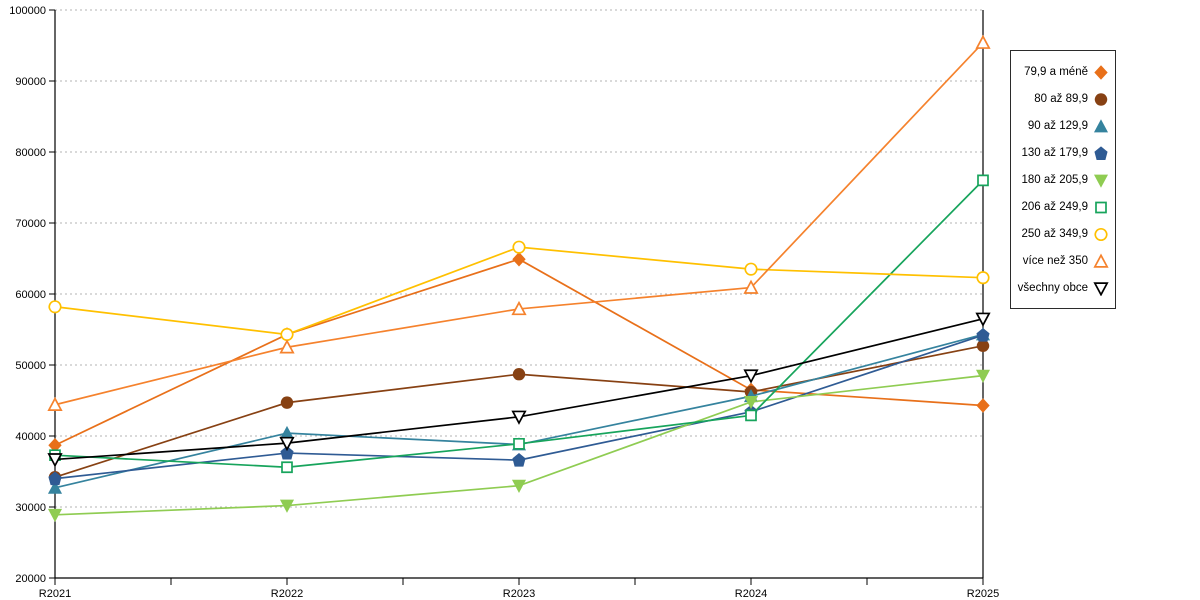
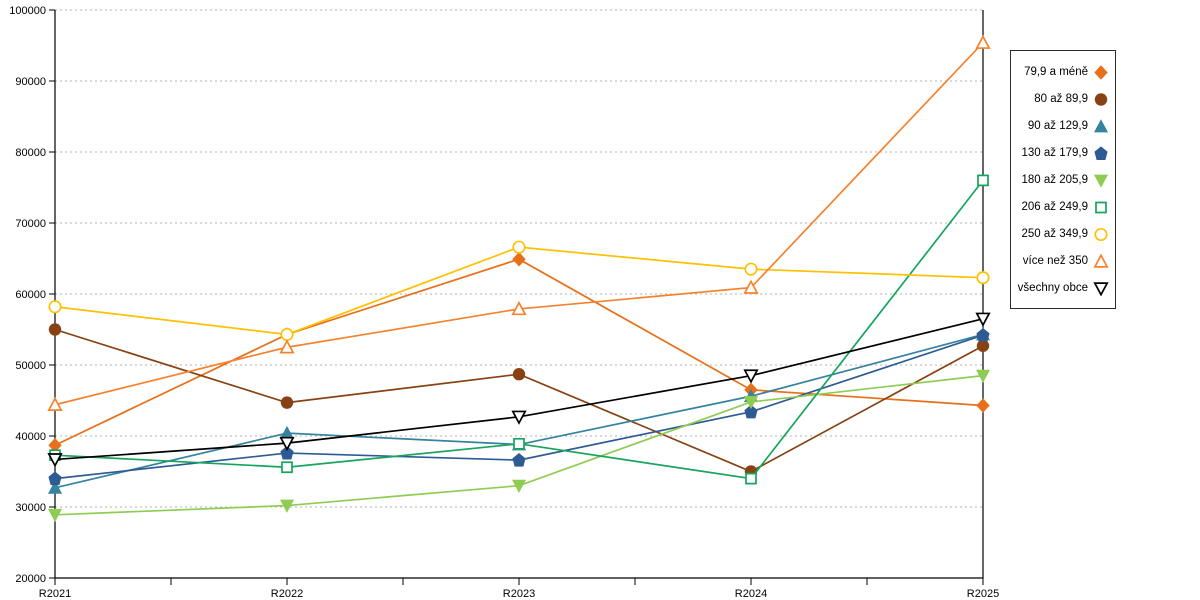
80 až 89,9/R2021: 34000 -> 55000
80 až 89,9/R2024: 46000 -> 35000
206 až 249,9/R2024: 43000 -> 34000
